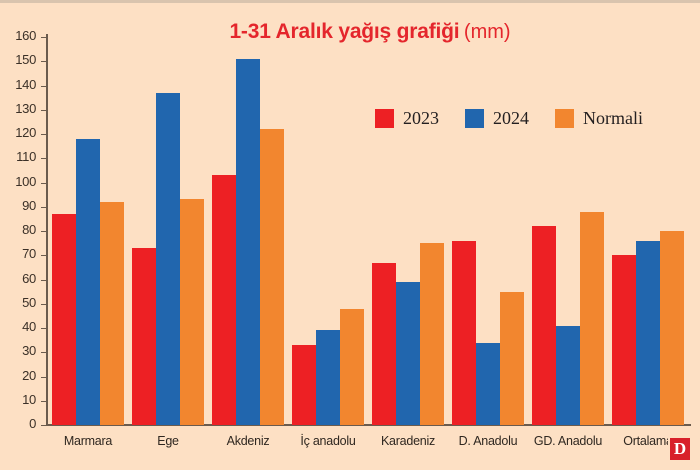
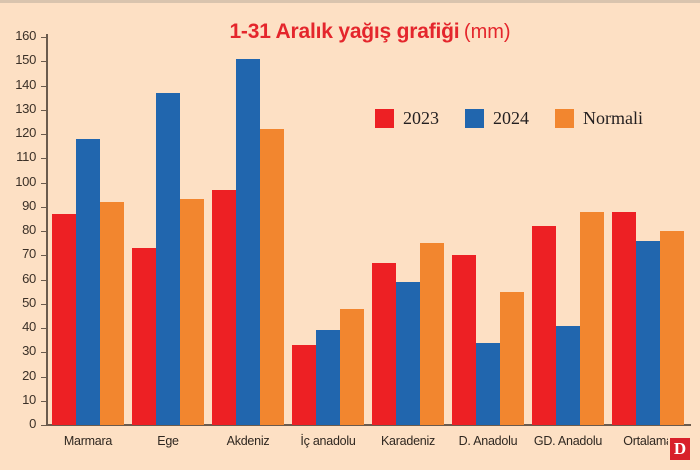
2023/Akdeniz: 103 -> 97
2023/D. Anadolu: 76 -> 70
2023/Ortalama: 70 -> 88
